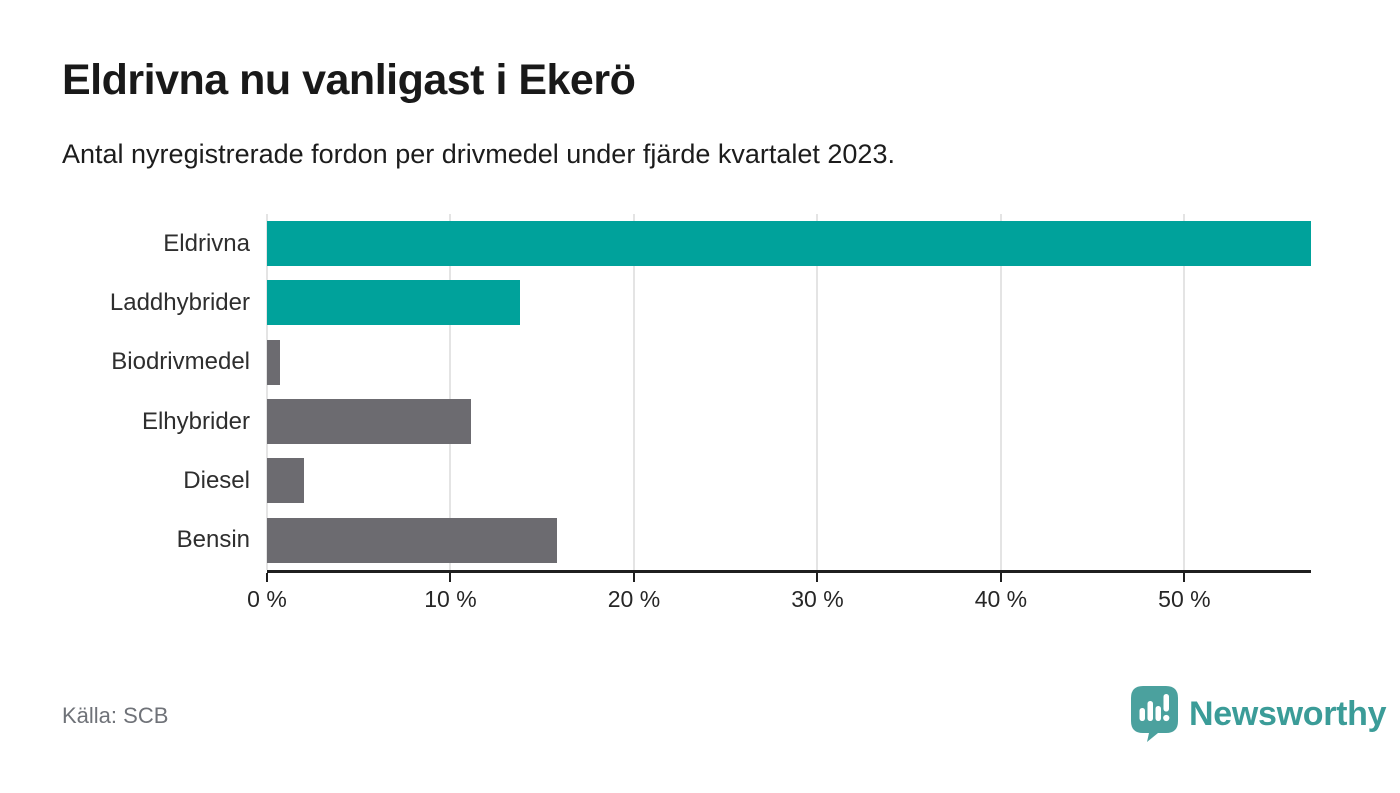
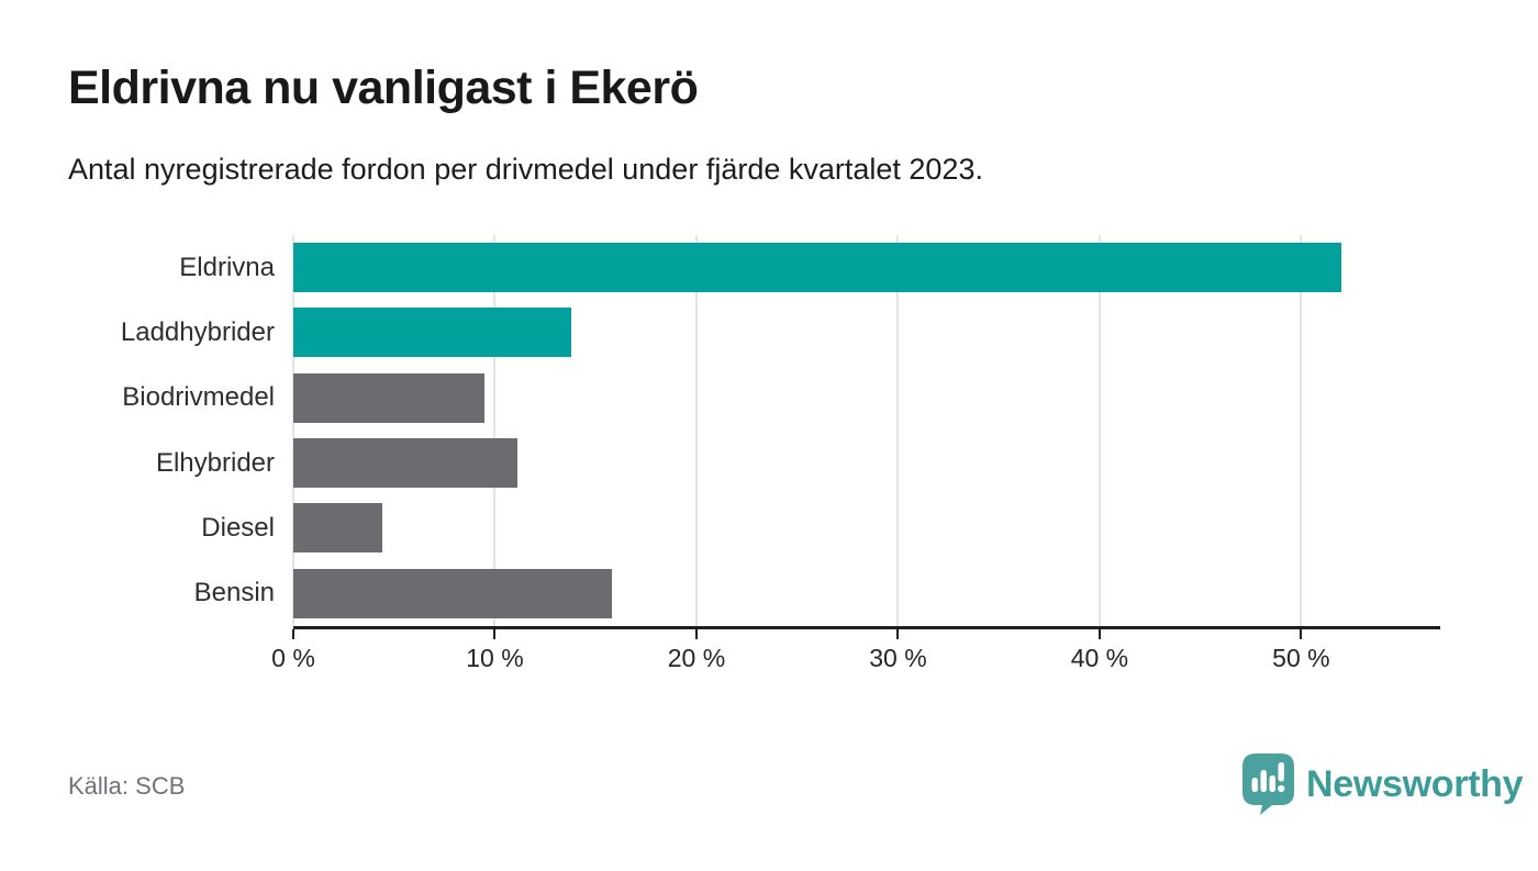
Eldrivna: 56.9% -> 52.0%
Biodrivmedel: 0.7% -> 9.5%
Diesel: 2.0% -> 4.4%
